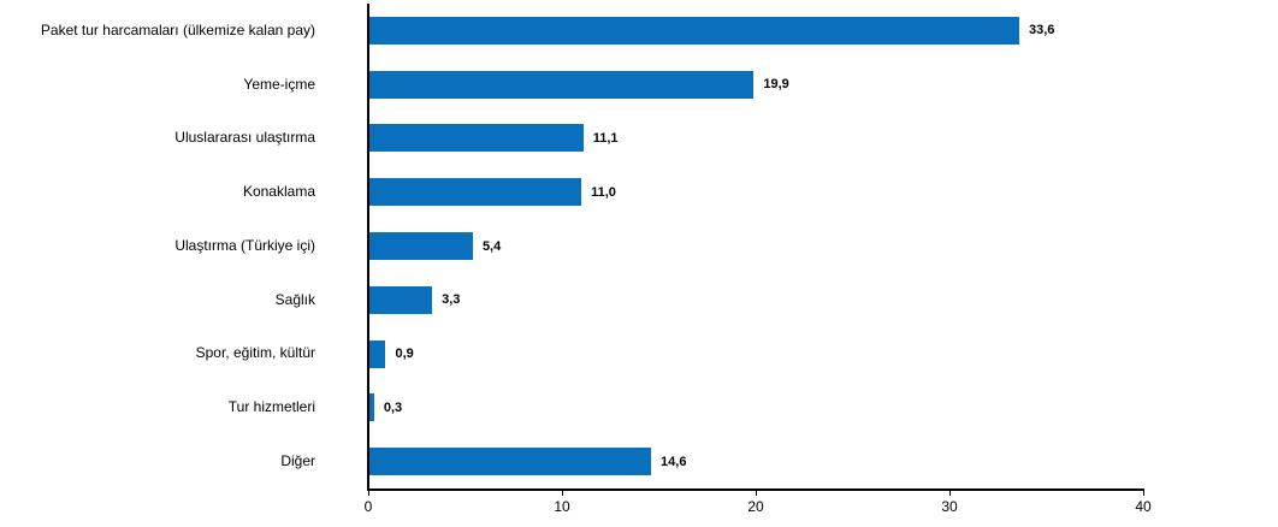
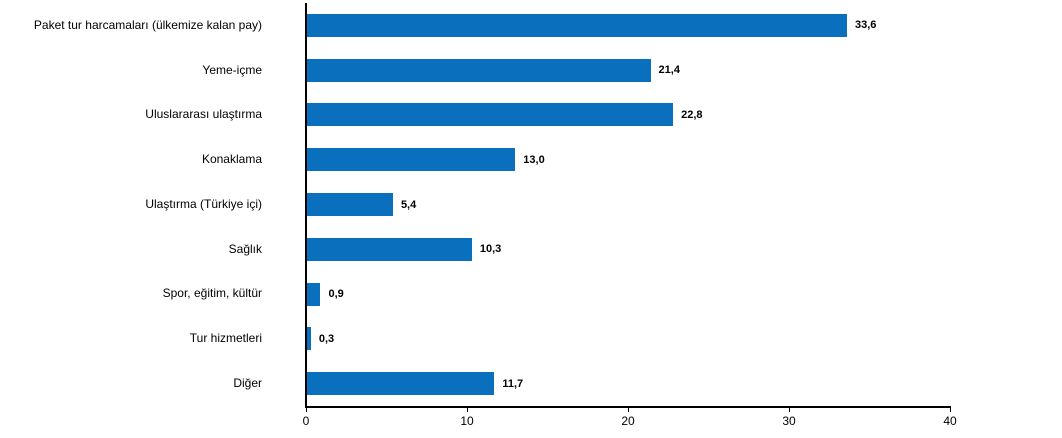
Yeme-içme: 19,9 -> 21,4
Uluslararası ulaştırma: 11,1 -> 22,8
Konaklama: 11,0 -> 13,0
Sağlık: 3,3 -> 10,3
Diğer: 14,6 -> 11,7
